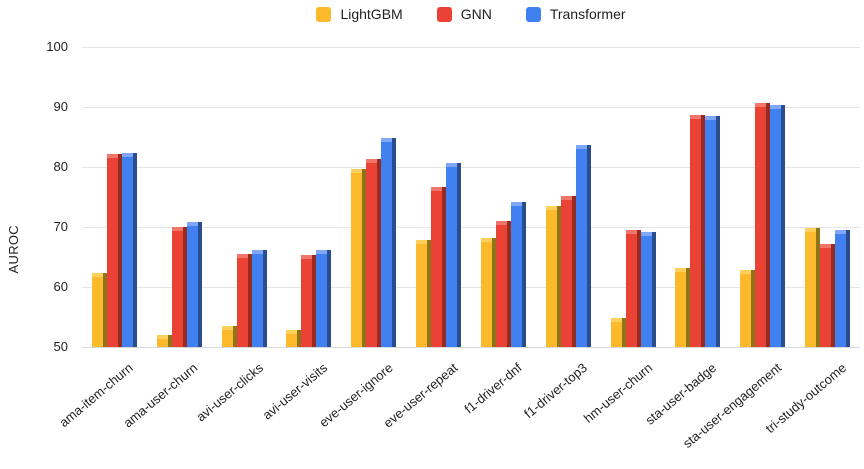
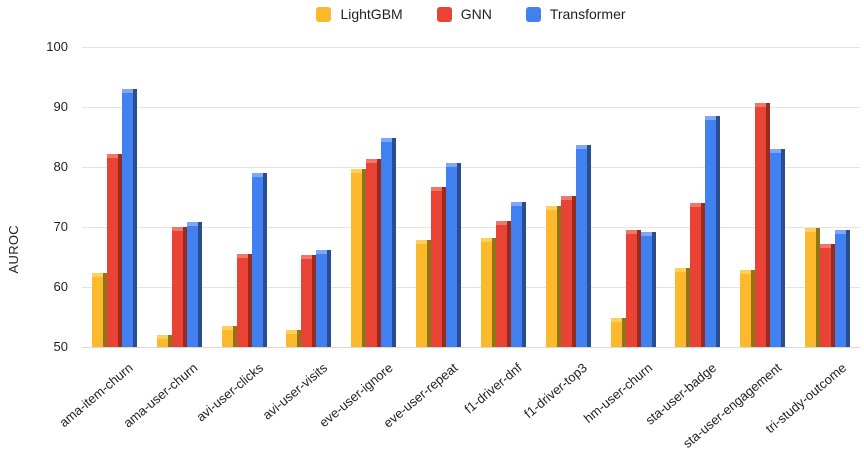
Transformer/ama-item-churn: 82 -> 93
Transformer/avi-user-clicks: 66 -> 79
GNN/sta-user-badge: 89 -> 74
Transformer/sta-user-engagement: 90 -> 83
